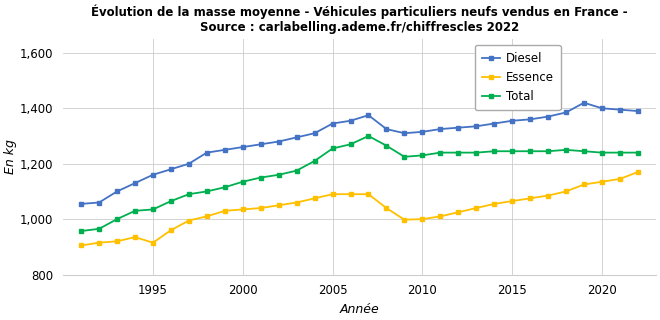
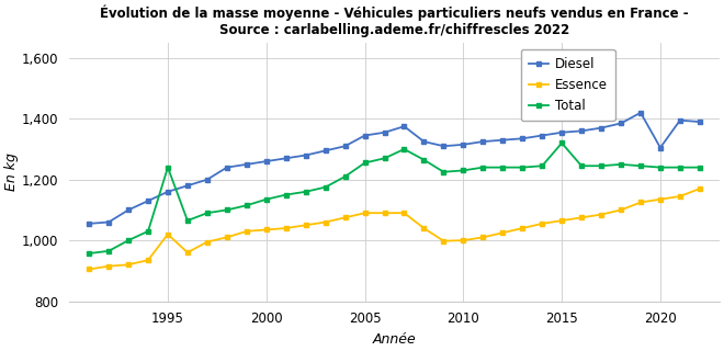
Essence/1995: 915 -> 1,020
Total/1995: 1,035 -> 1,240
Total/2015: 1,245 -> 1,320
Diesel/2020: 1,400 -> 1,305
